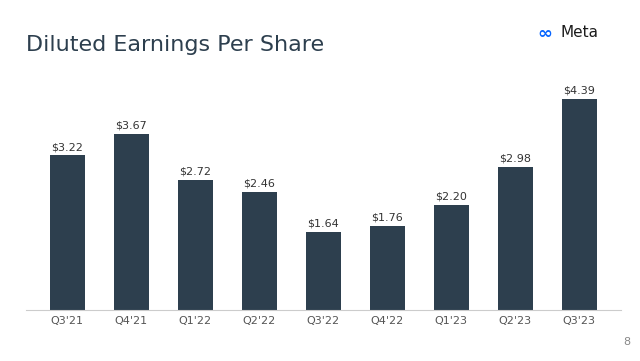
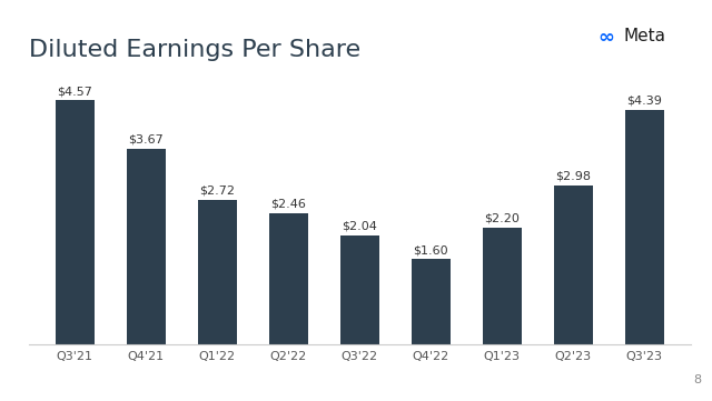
Q3'21: $3.22 -> $4.57
Q3'22: $1.64 -> $2.04
Q4'22: $1.76 -> $1.60
